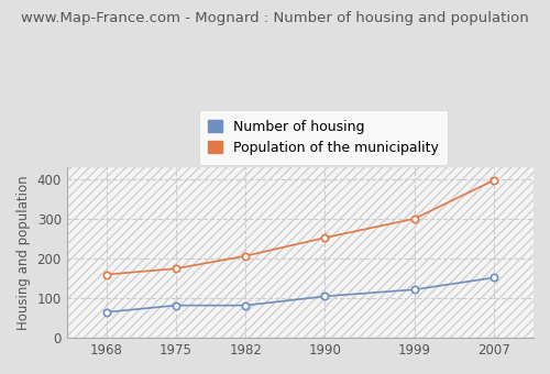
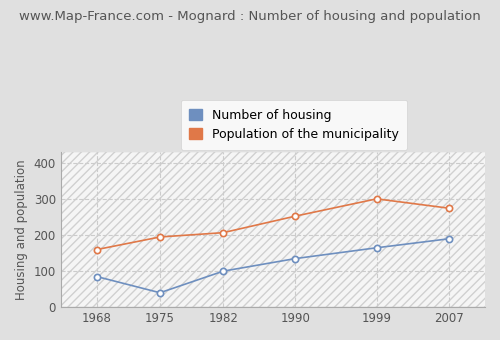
Number of housing/1968: 65 -> 85
Number of housing/1975: 82 -> 40
Population of the municipality/1975: 175 -> 195
Number of housing/1982: 82 -> 100
Number of housing/1990: 105 -> 135
Number of housing/1999: 122 -> 165
Number of housing/2007: 152 -> 190
Population of the municipality/2007: 398 -> 275
